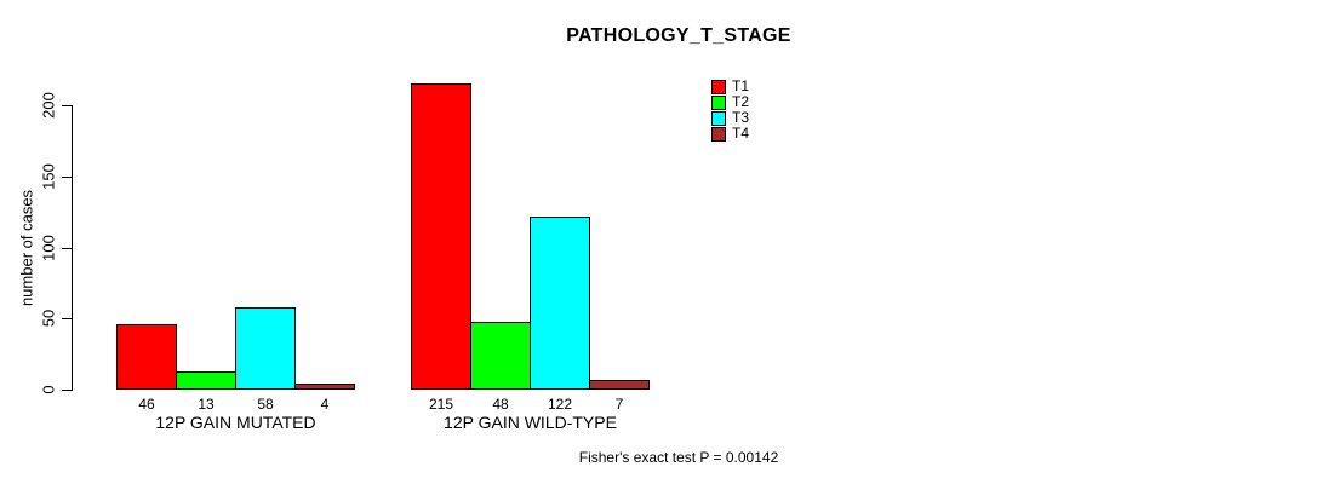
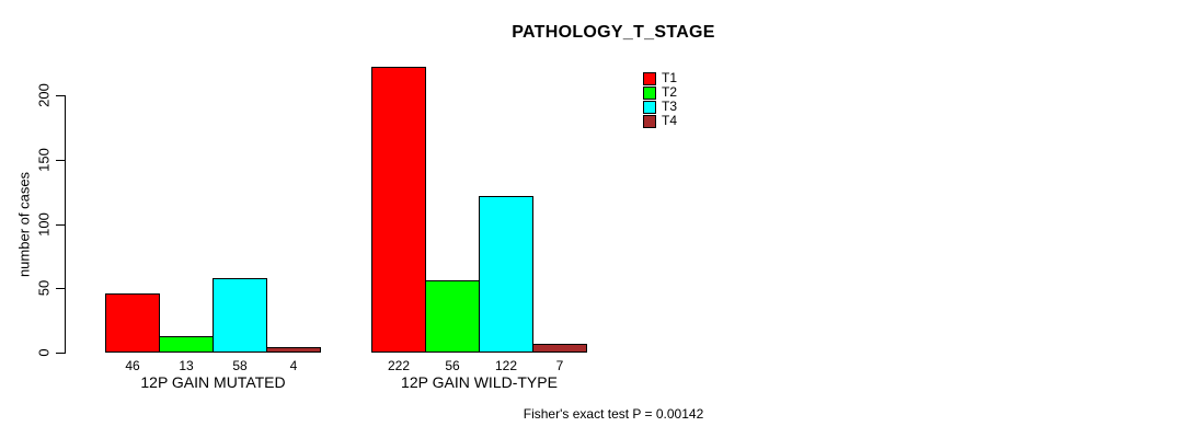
T1/12P GAIN WILD-TYPE: 215 -> 222
T2/12P GAIN WILD-TYPE: 48 -> 56
